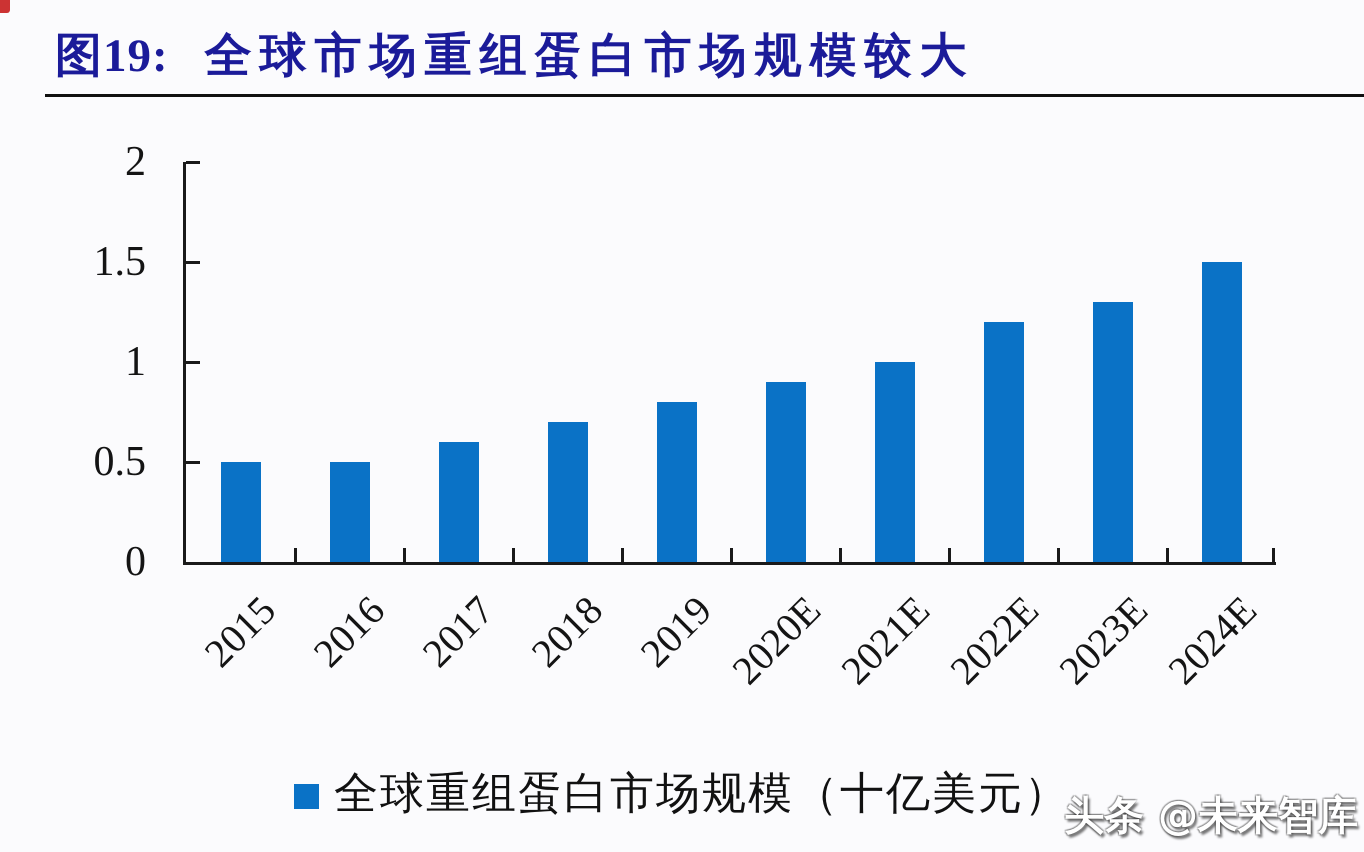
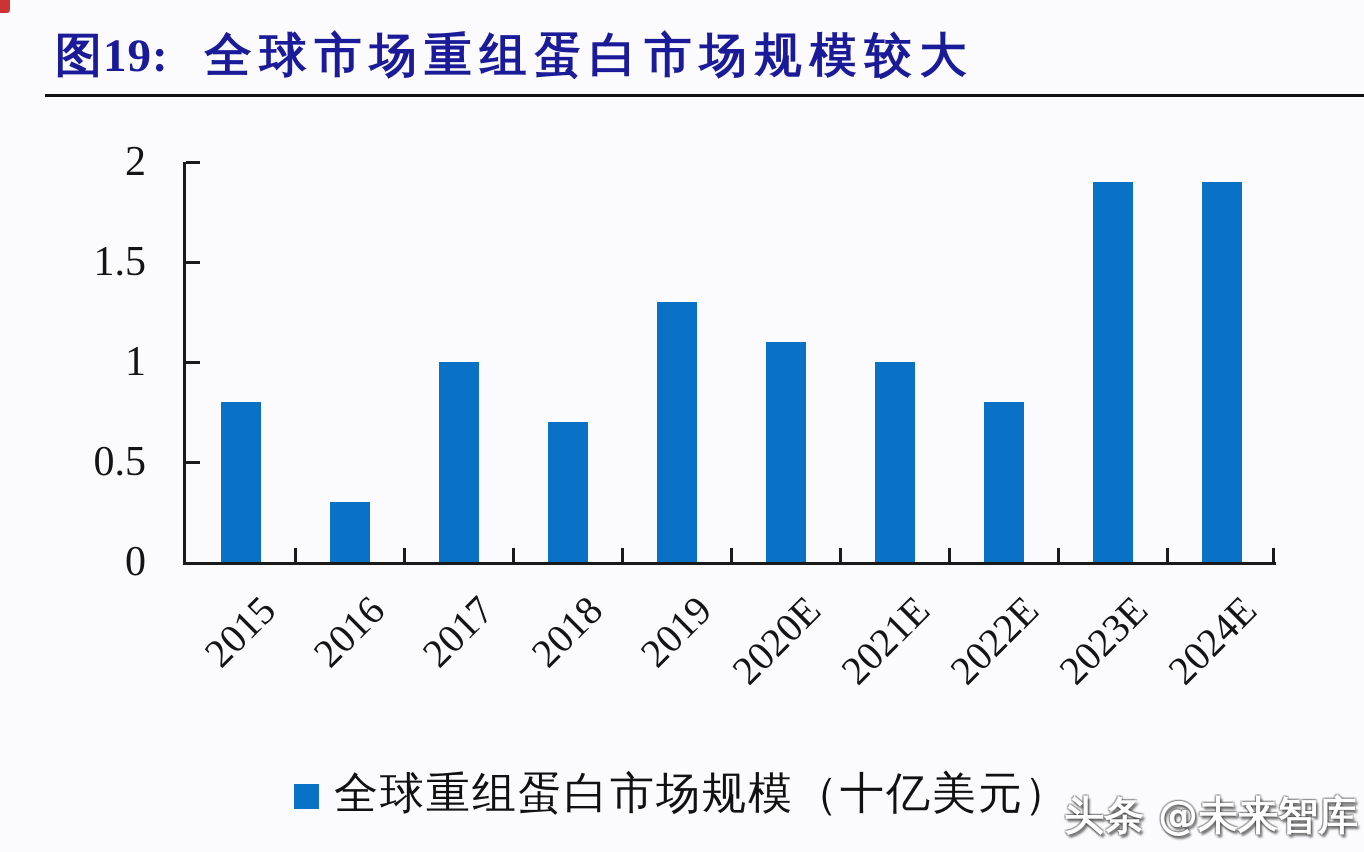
2015: 0.5 -> 0.8
2016: 0.5 -> 0.3
2017: 0.6 -> 1.0
2019: 0.8 -> 1.3
2020E: 0.9 -> 1.1
2022E: 1.2 -> 0.8
2023E: 1.3 -> 1.9
2024E: 1.5 -> 1.9
